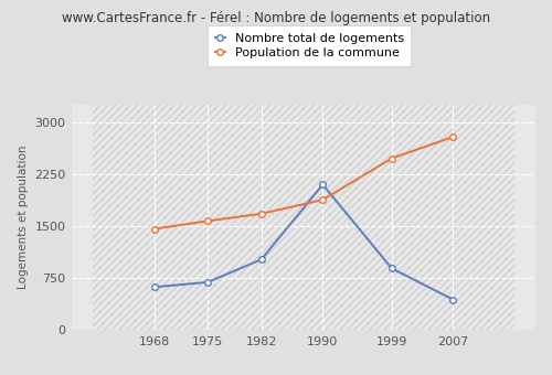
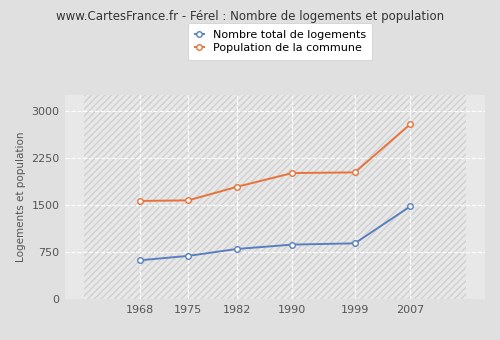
Population de la commune/1968: 1460 -> 1560
Nombre total de logements/1982: 1020 -> 800
Population de la commune/1982: 1680 -> 1790
Nombre total de logements/1990: 2100 -> 870
Population de la commune/1990: 1880 -> 2010
Population de la commune/1999: 2480 -> 2020
Nombre total de logements/2007: 440 -> 1480
